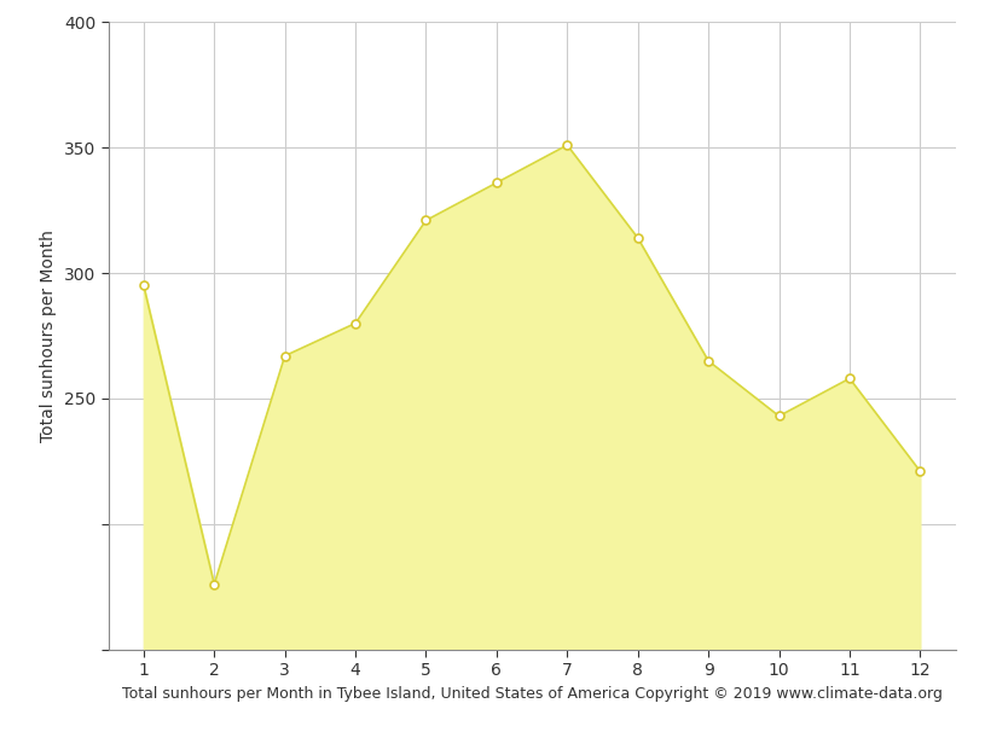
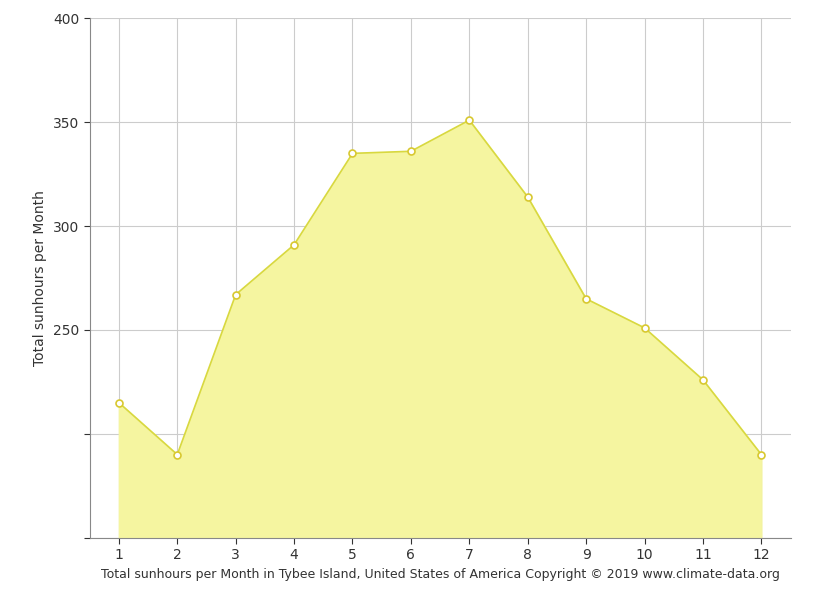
1: 295 -> 215
2: 176 -> 190
4: 280 -> 291
5: 321 -> 335
10: 243 -> 251
11: 258 -> 226
12: 221 -> 190
